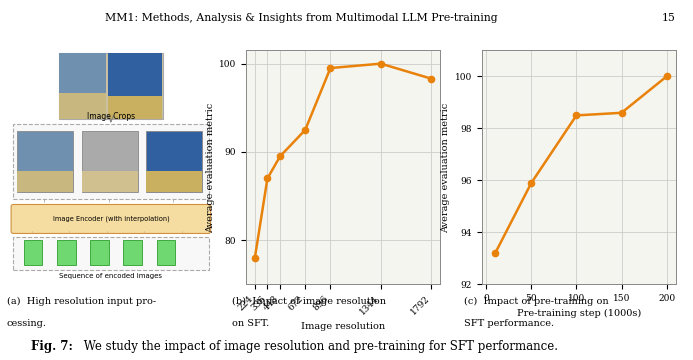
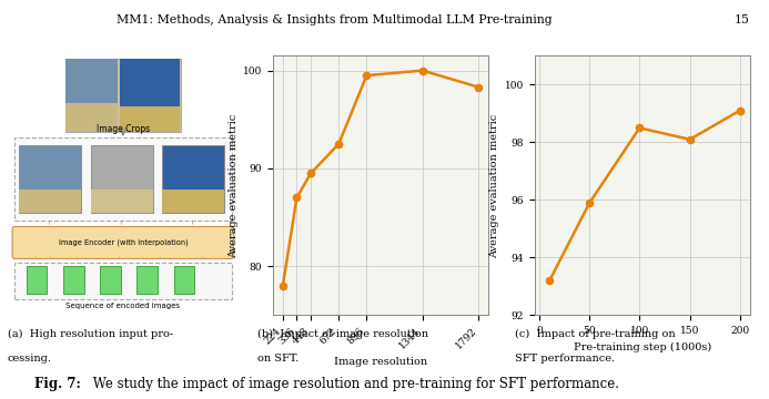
150: 98.6 -> 98.1
200: 100.0 -> 99.1
